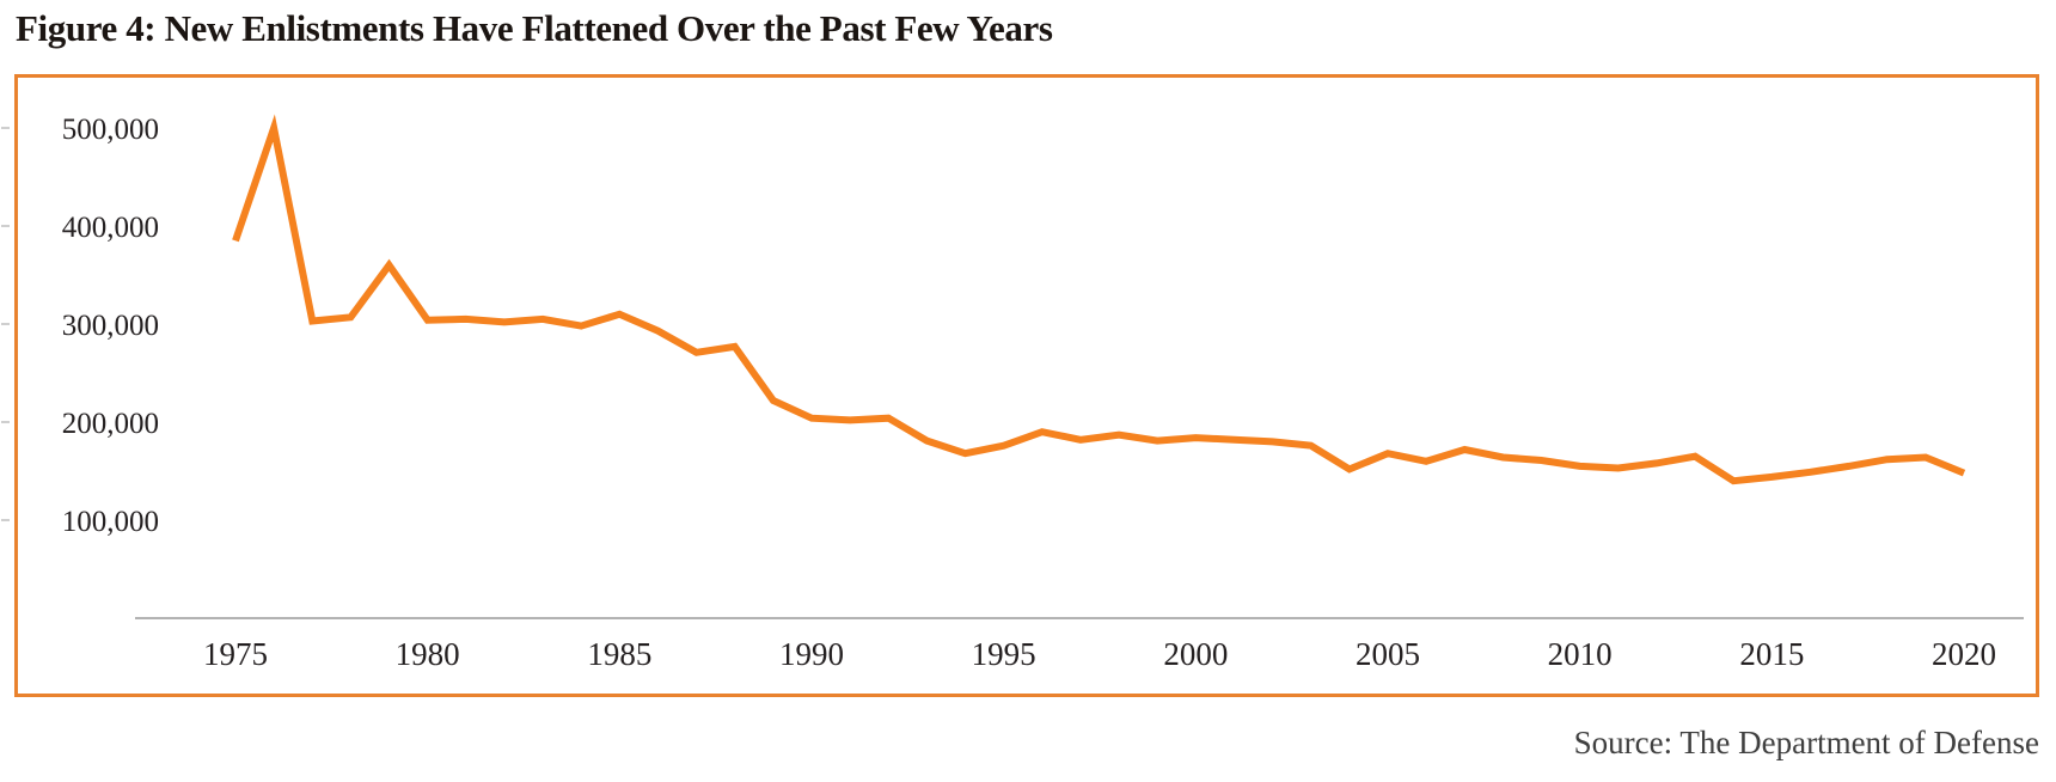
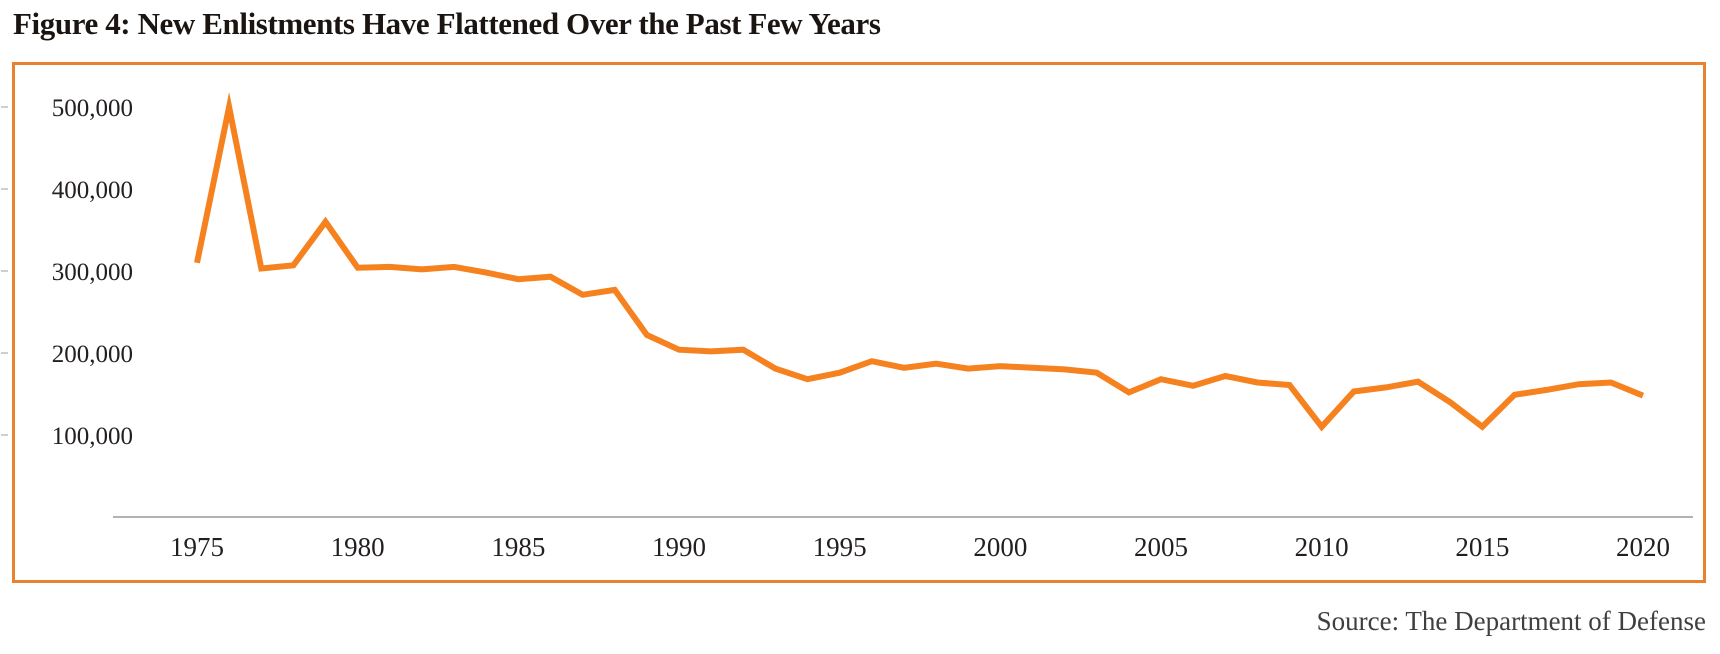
1975: 380000 -> 310000
1985: 310000 -> 290000
2010: 160000 -> 110000
2015: 140000 -> 110000
